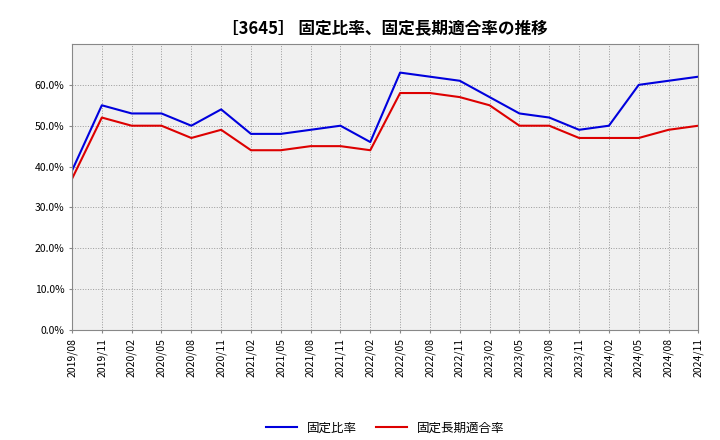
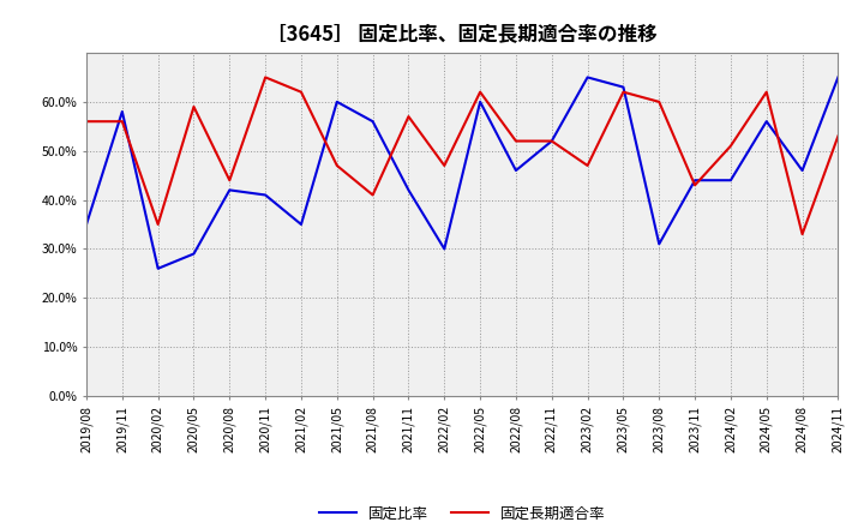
固定比率/2019/08: 39% -> 35%
固定長期適合率/2019/08: 37% -> 56%
固定比率/2019/11: 55% -> 58%
固定長期適合率/2019/11: 52% -> 56%
固定比率/2020/02: 53% -> 26%
固定長期適合率/2020/02: 50% -> 35%
固定比率/2020/05: 53% -> 29%
固定長期適合率/2020/05: 50% -> 59%
固定比率/2020/08: 50% -> 42%
固定長期適合率/2020/08: 47% -> 44%
固定比率/2020/11: 54% -> 41%
固定長期適合率/2020/11: 49% -> 65%
固定比率/2021/02: 48% -> 35%
固定長期適合率/2021/02: 44% -> 62%
固定比率/2021/05: 48% -> 60%
固定長期適合率/2021/05: 44% -> 47%
固定比率/2021/08: 49% -> 56%
固定長期適合率/2021/08: 45% -> 41%
固定比率/2021/11: 50% -> 42%
固定長期適合率/2021/11: 45% -> 57%
固定比率/2022/02: 46% -> 30%
固定長期適合率/2022/02: 44% -> 47%
固定比率/2022/05: 63% -> 60%
固定長期適合率/2022/05: 58% -> 62%
固定比率/2022/08: 62% -> 46%
固定長期適合率/2022/08: 58% -> 52%
固定比率/2022/11: 61% -> 52%
固定長期適合率/2022/11: 57% -> 52%
固定比率/2023/02: 57% -> 65%
固定長期適合率/2023/02: 55% -> 47%
固定比率/2023/05: 53% -> 63%
固定長期適合率/2023/05: 50% -> 62%
固定比率/2023/08: 52% -> 31%
固定長期適合率/2023/08: 50% -> 60%
固定比率/2023/11: 49% -> 44%
固定長期適合率/2023/11: 47% -> 43%
固定比率/2024/02: 50% -> 44%
固定長期適合率/2024/02: 47% -> 51%
固定比率/2024/05: 60% -> 56%
固定長期適合率/2024/05: 47% -> 62%
固定比率/2024/08: 61% -> 46%
固定長期適合率/2024/08: 49% -> 33%
固定比率/2024/11: 62% -> 65%
固定長期適合率/2024/11: 50% -> 53%
